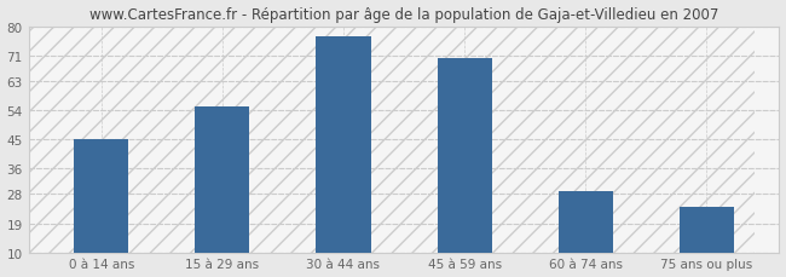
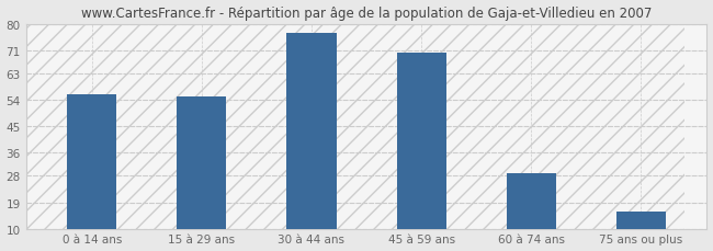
0 à 14 ans: 45 -> 56
75 ans ou plus: 24 -> 16
